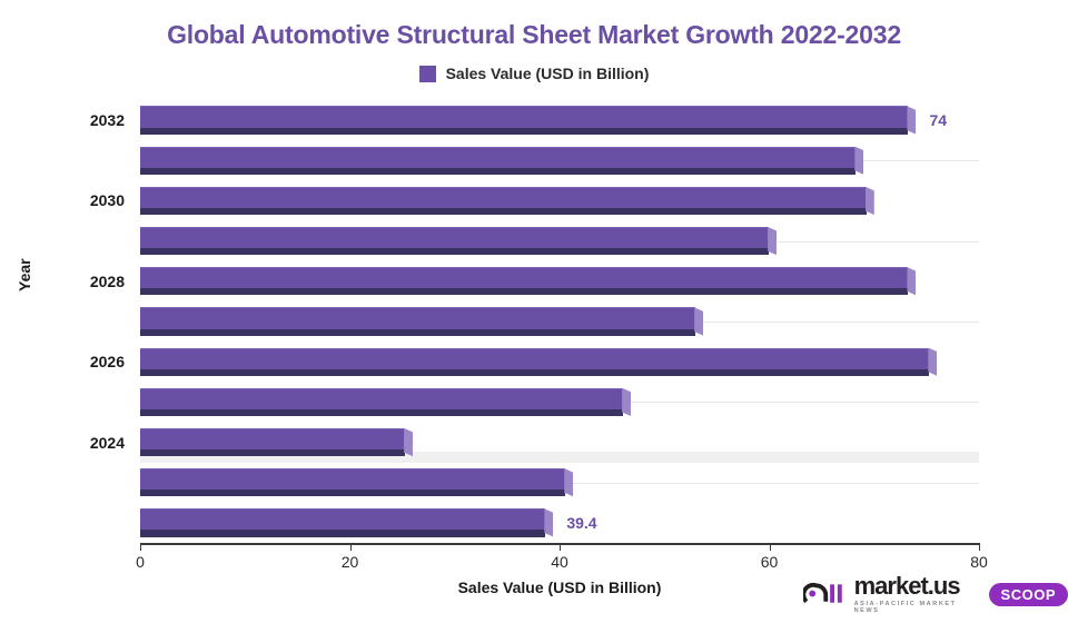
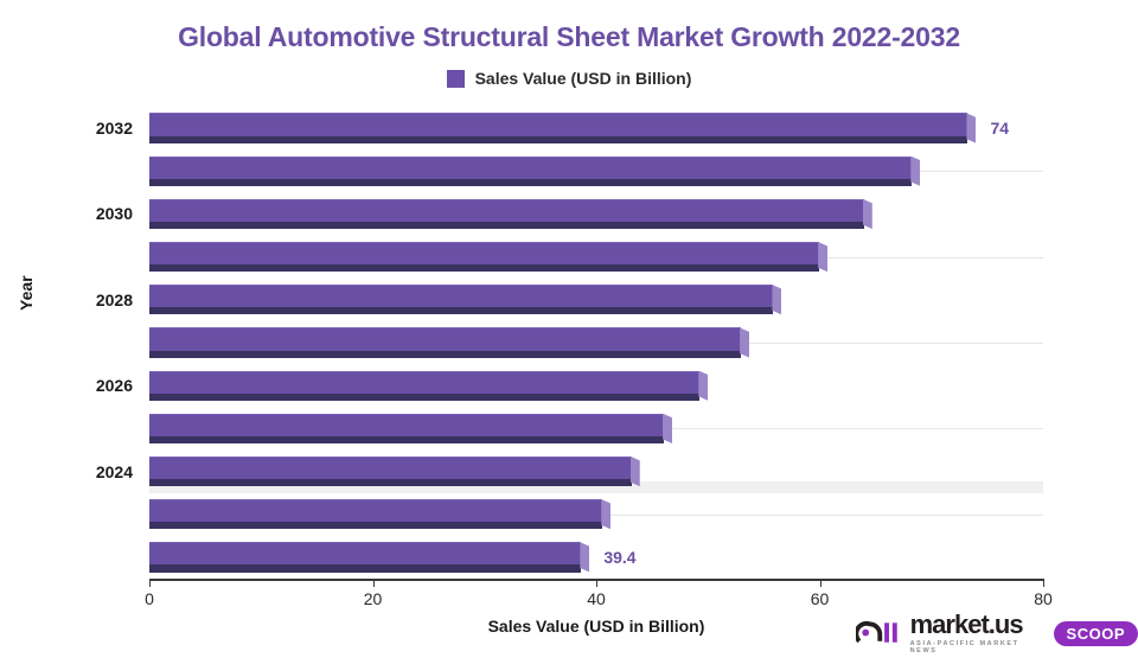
2030: 70 -> 65
2028: 74 -> 57
2026: 76 -> 50
2024: 26 -> 44
